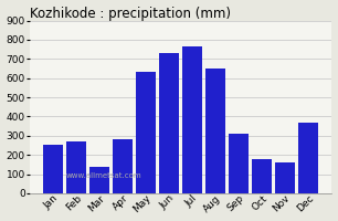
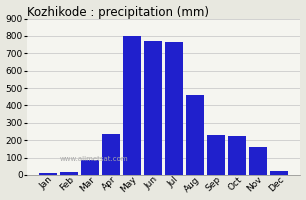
Jan: 250 -> 10
Feb: 270 -> 20
Mar: 140 -> 80
Apr: 280 -> 240
May: 630 -> 800
Jun: 730 -> 770
Aug: 650 -> 460
Sep: 310 -> 230
Oct: 180 -> 220
Dec: 370 -> 20
